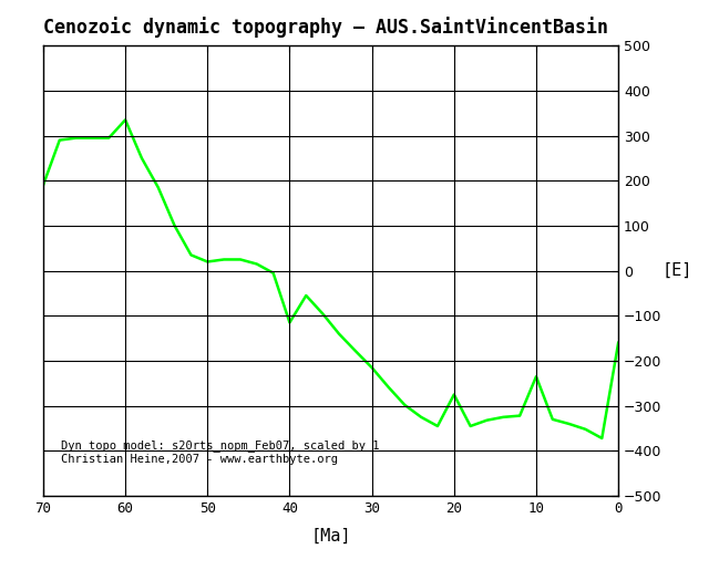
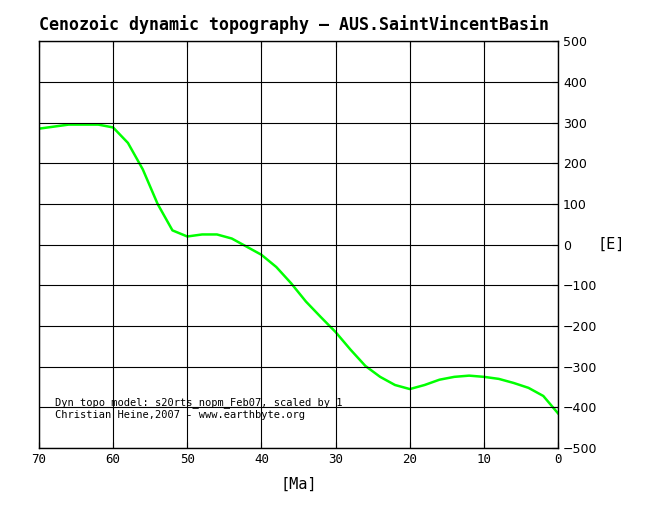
70: 190 -> 285
60: 335 -> 288
40: -115 -> -25
20: -275 -> -355
10: -235 -> -325
0: -160 -> -415
